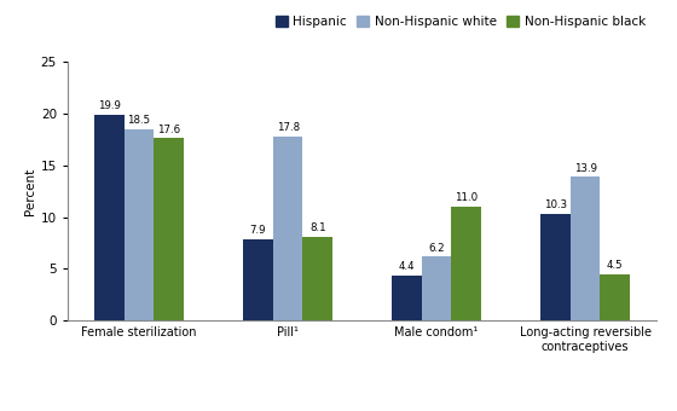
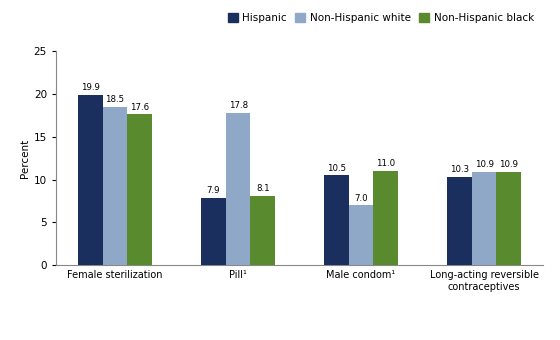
Hispanic/Male condom¹: 4.4 -> 10.5
Non-Hispanic white/Male condom¹: 6.2 -> 7.0
Non-Hispanic white/Long-acting reversible contraceptives: 13.9 -> 10.9
Non-Hispanic black/Long-acting reversible contraceptives: 4.5 -> 10.9
